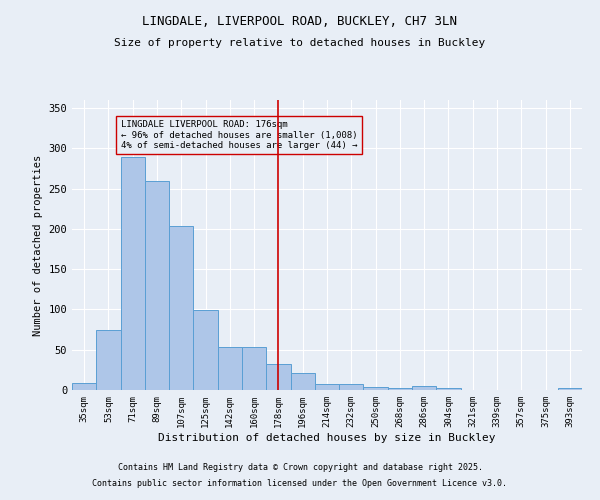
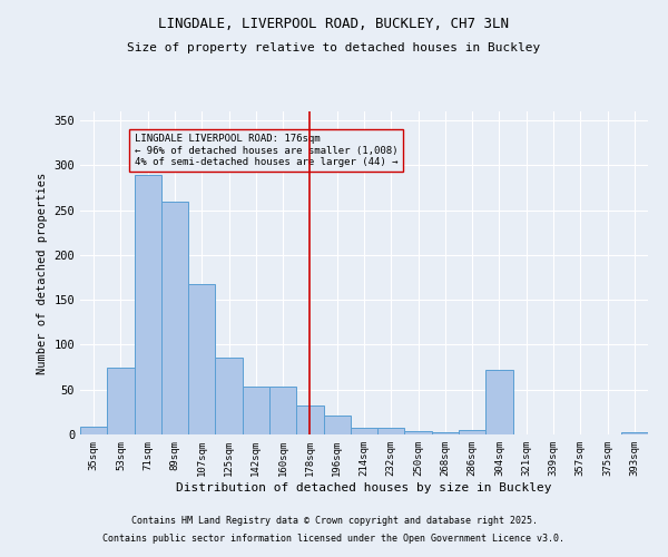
107sqm: 204 -> 168
125sqm: 99 -> 86
304sqm: 3 -> 72
